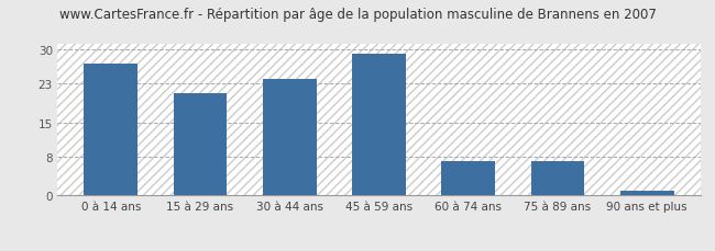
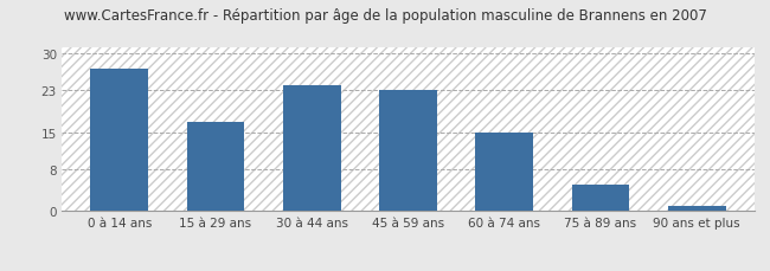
15 à 29 ans: 21 -> 17
45 à 59 ans: 29 -> 23
60 à 74 ans: 7 -> 15
75 à 89 ans: 7 -> 5
